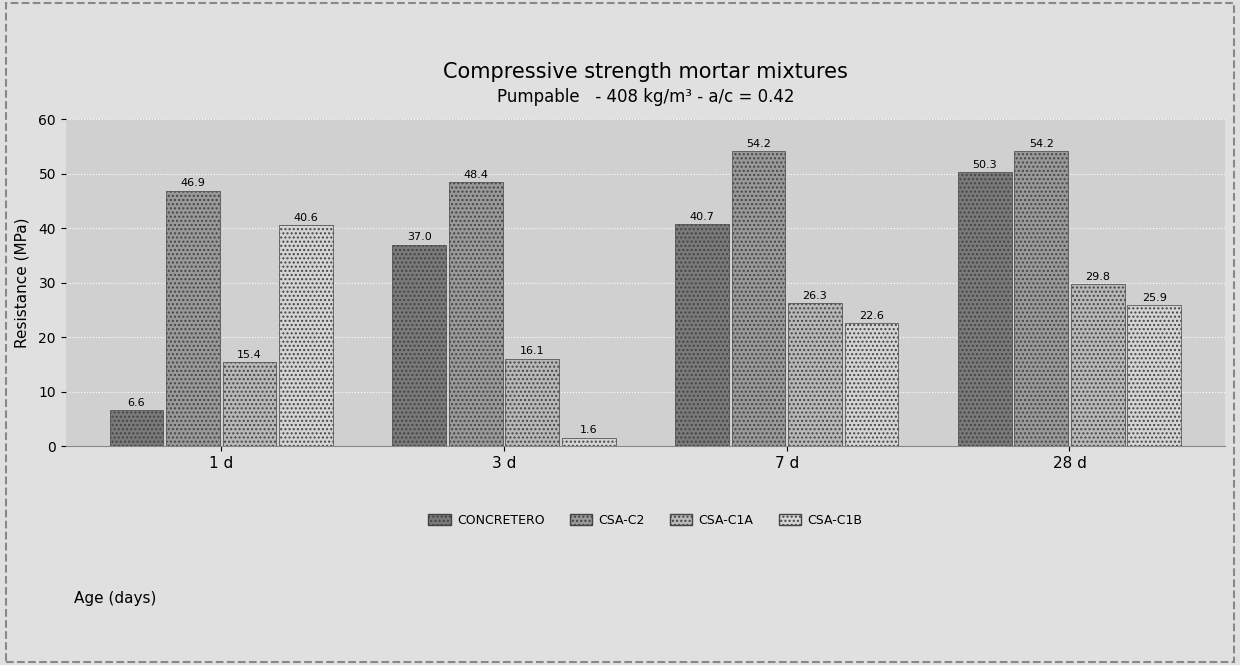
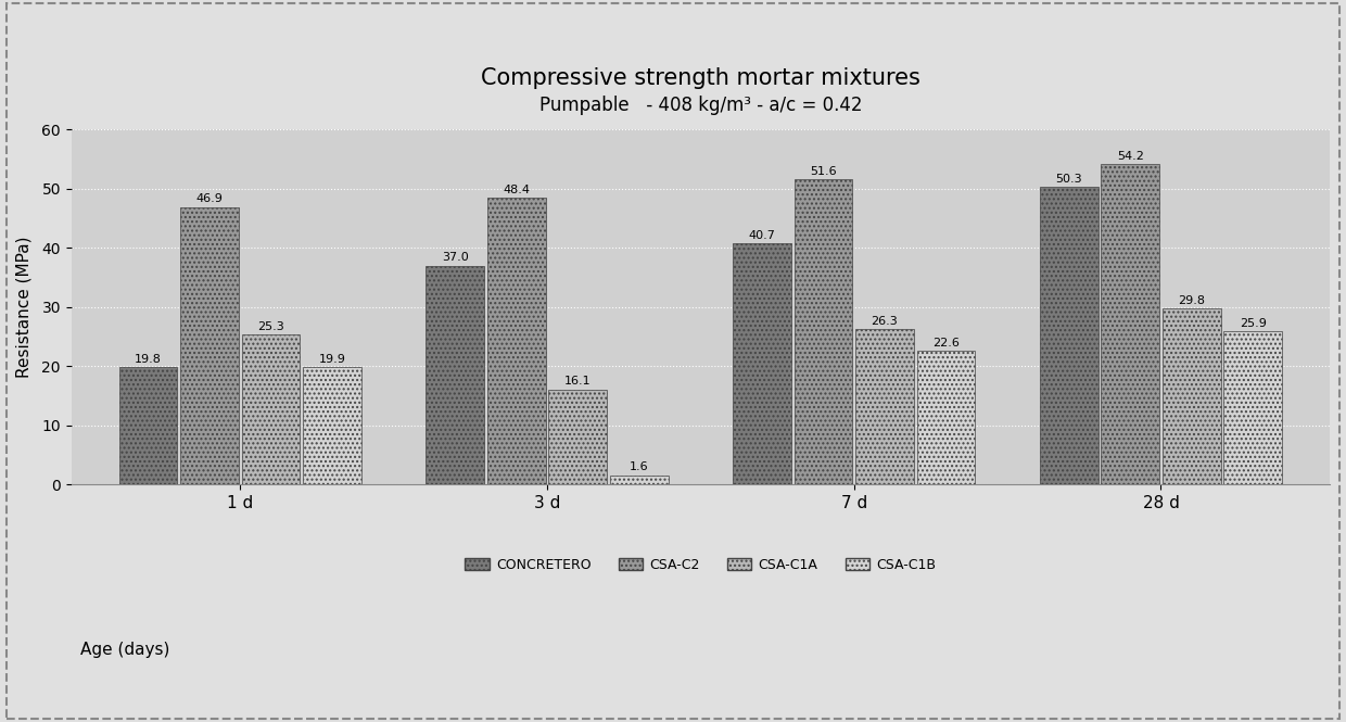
CONCRETERO/1 d: 6.6 -> 19.8
CSA-C1A/1 d: 15.4 -> 25.3
CSA-C1B/1 d: 40.6 -> 19.9
CSA-C2/7 d: 54.2 -> 51.6
